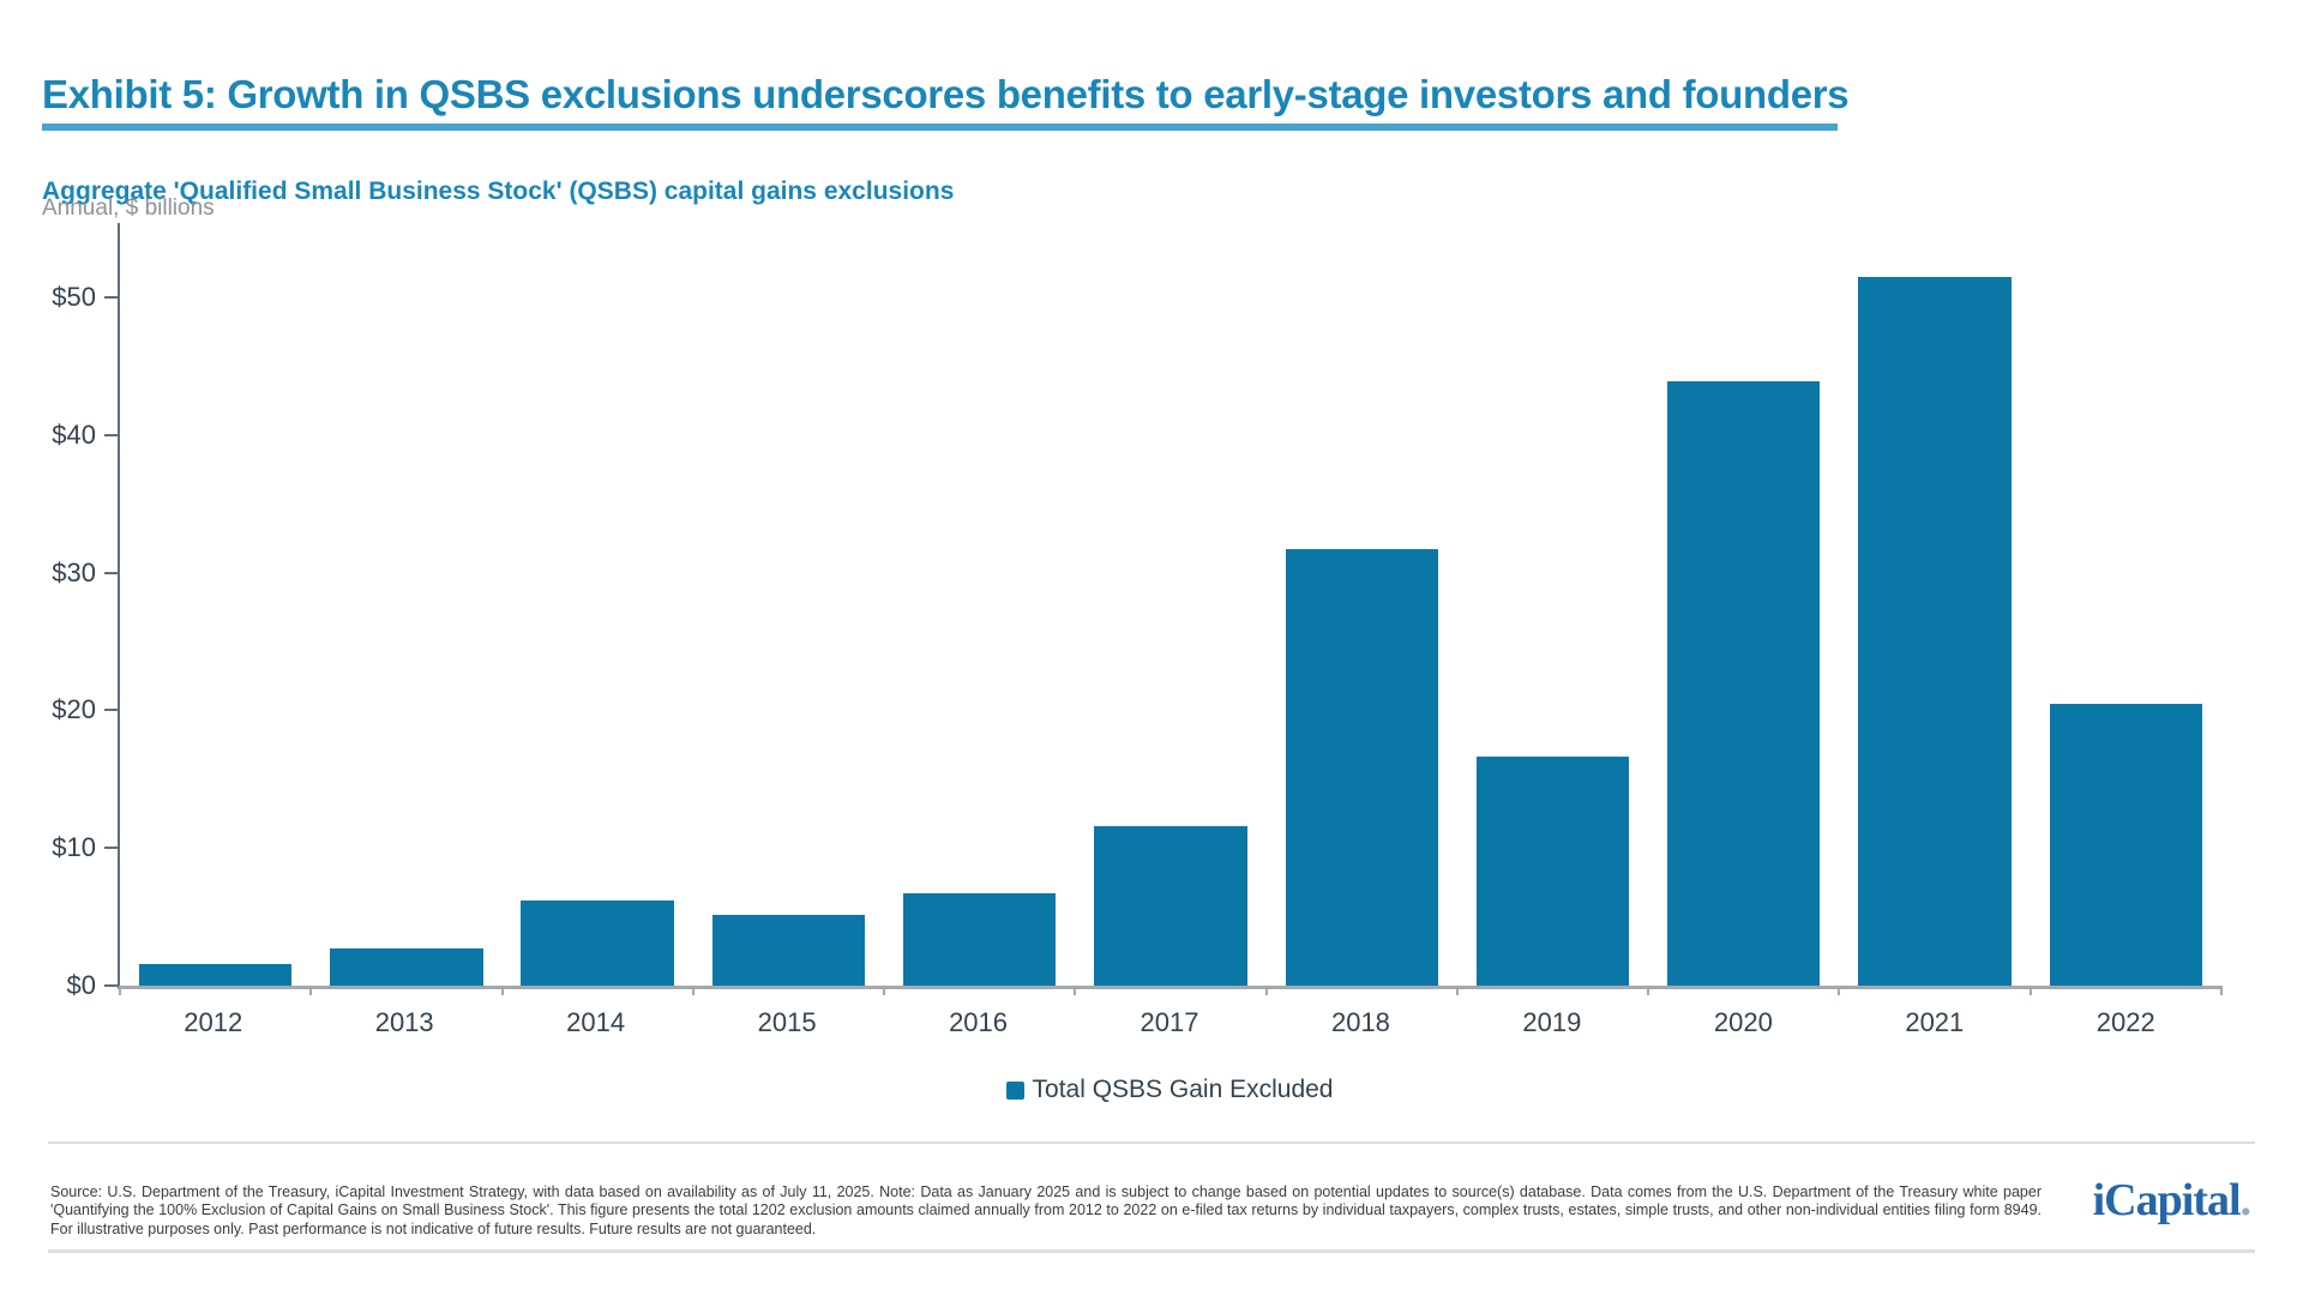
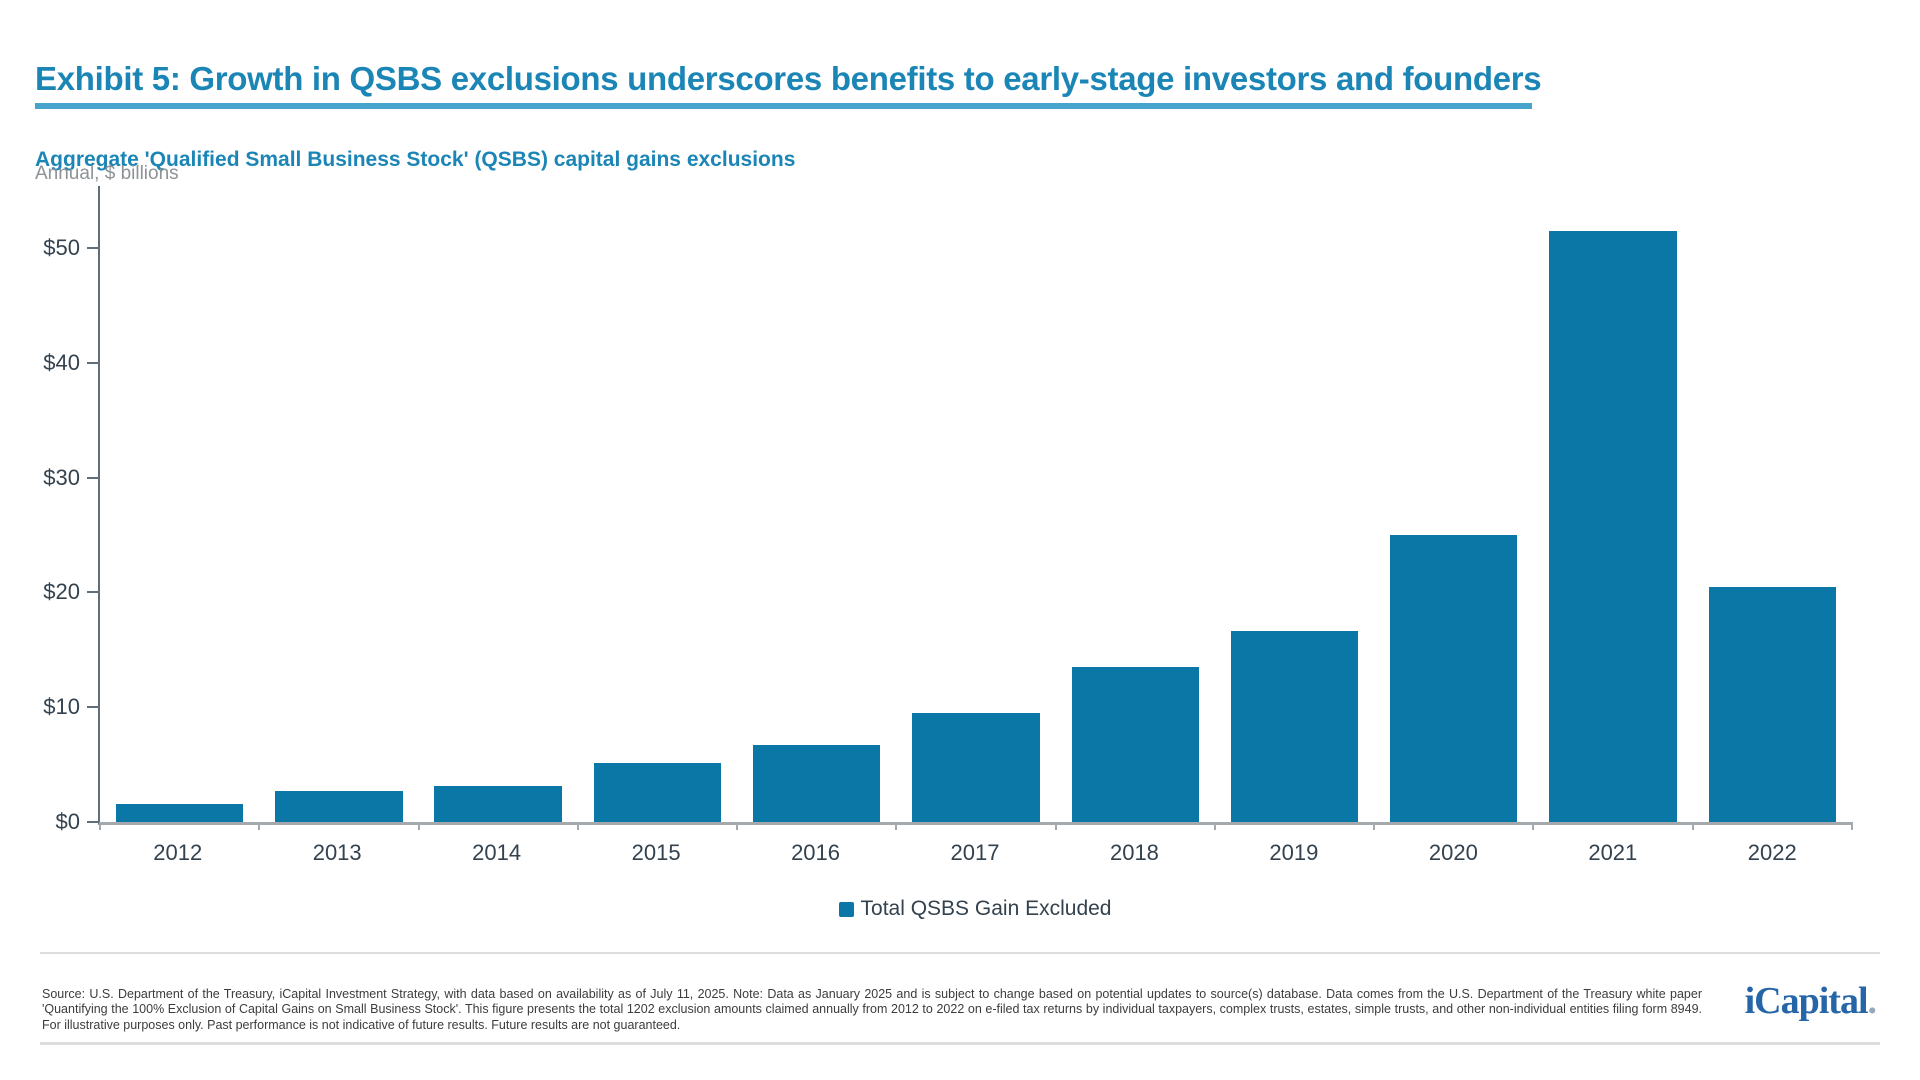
2014: $6.2 -> $3.1
2017: $11.6 -> $9.5
2018: $31.7 -> $13.5
2020: $43.9 -> $25.0
